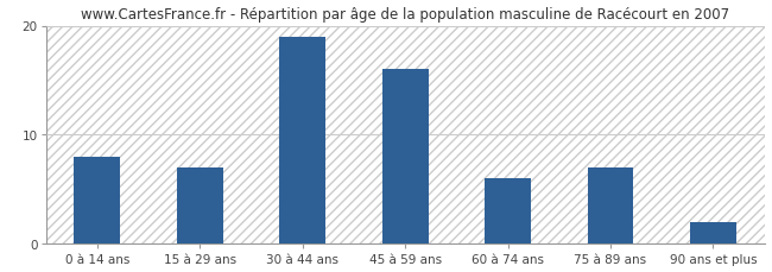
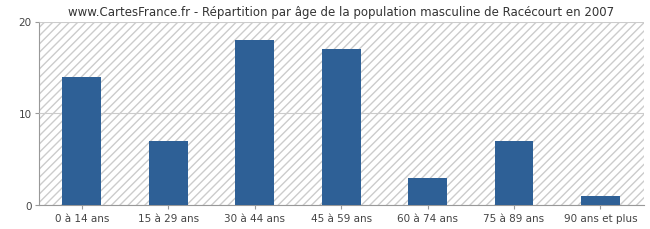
0 à 14 ans: 8 -> 14
30 à 44 ans: 19 -> 18
45 à 59 ans: 16 -> 17
60 à 74 ans: 6 -> 3
90 ans et plus: 2 -> 1
